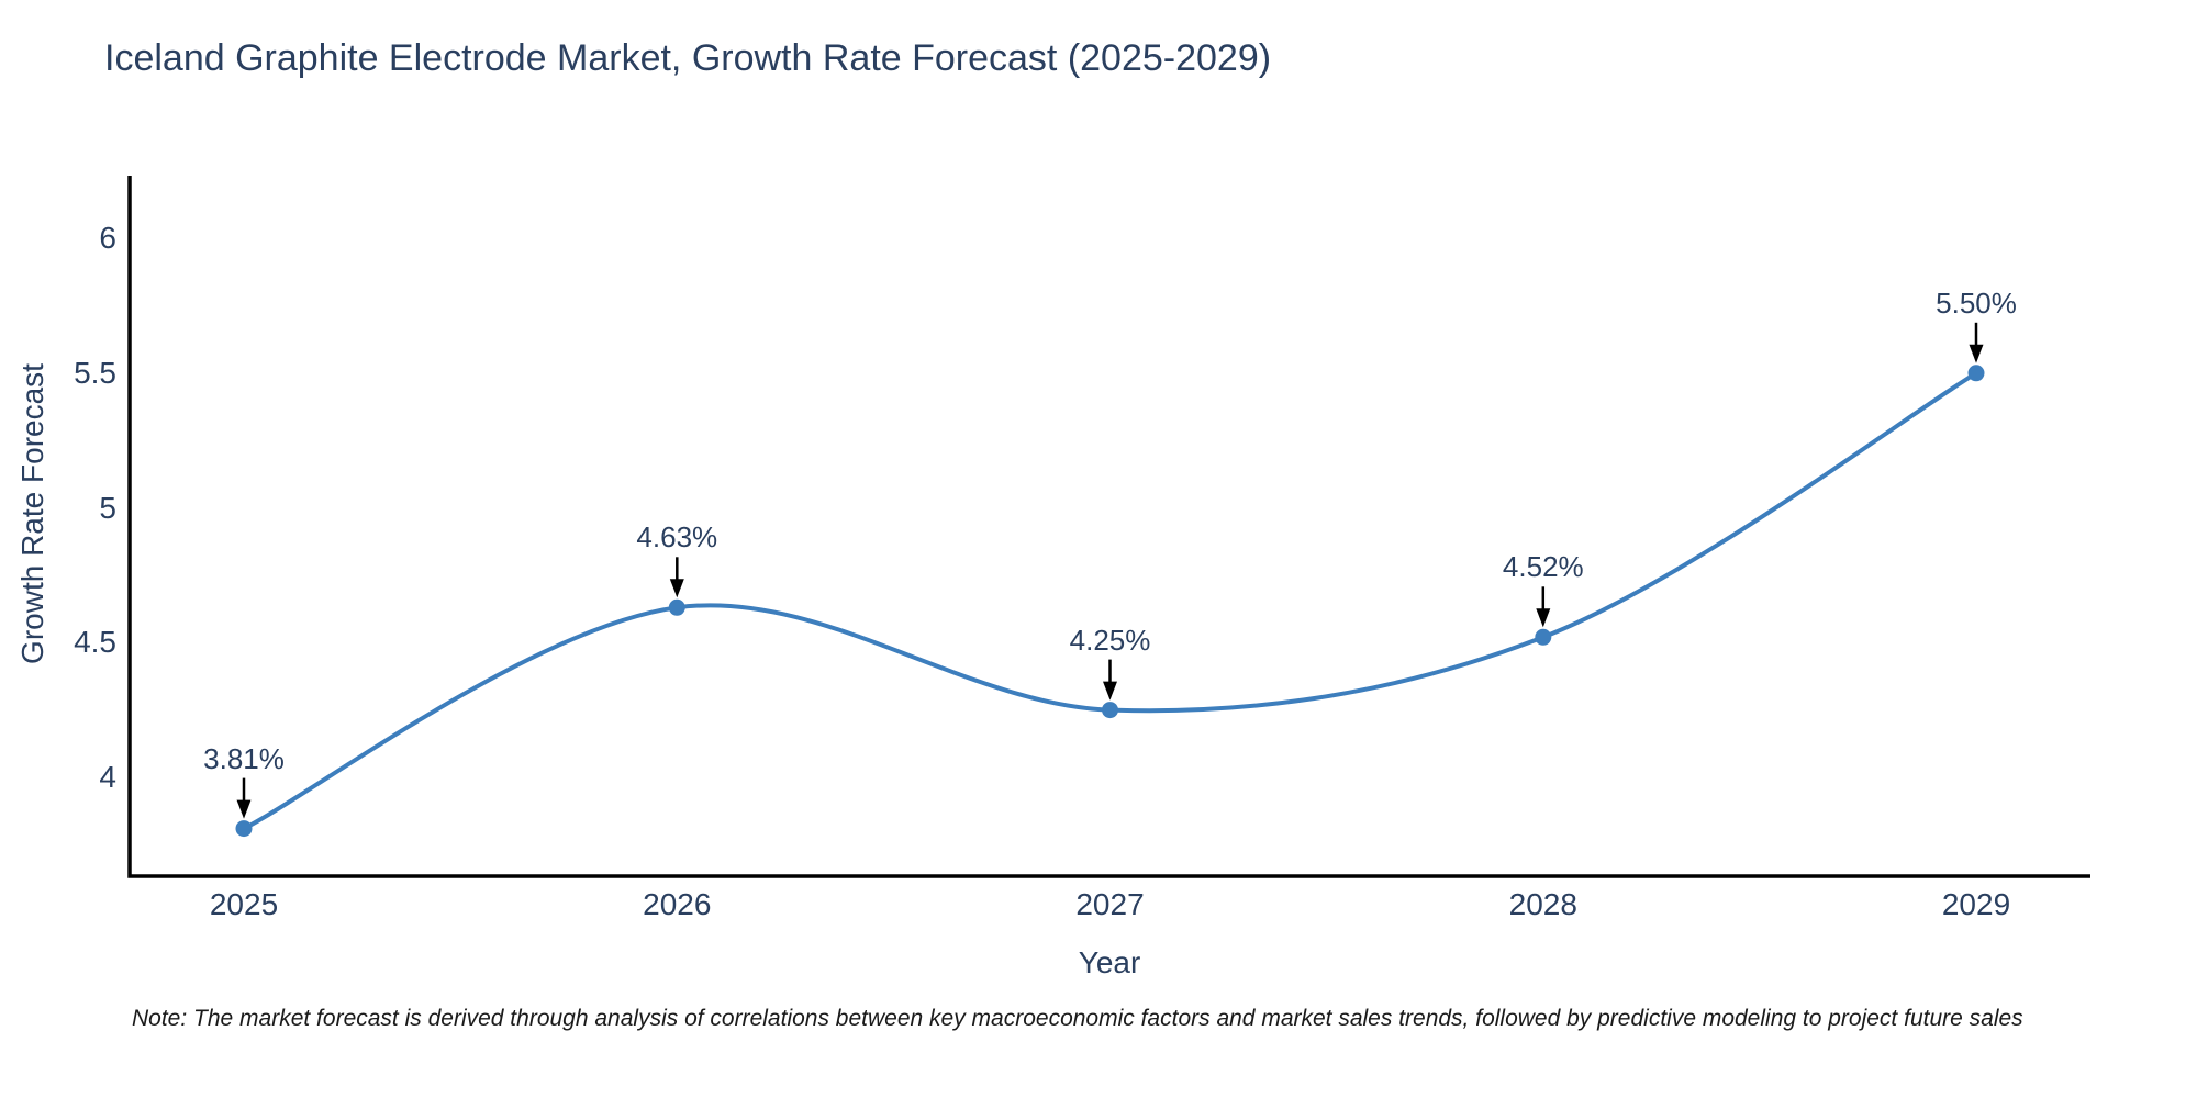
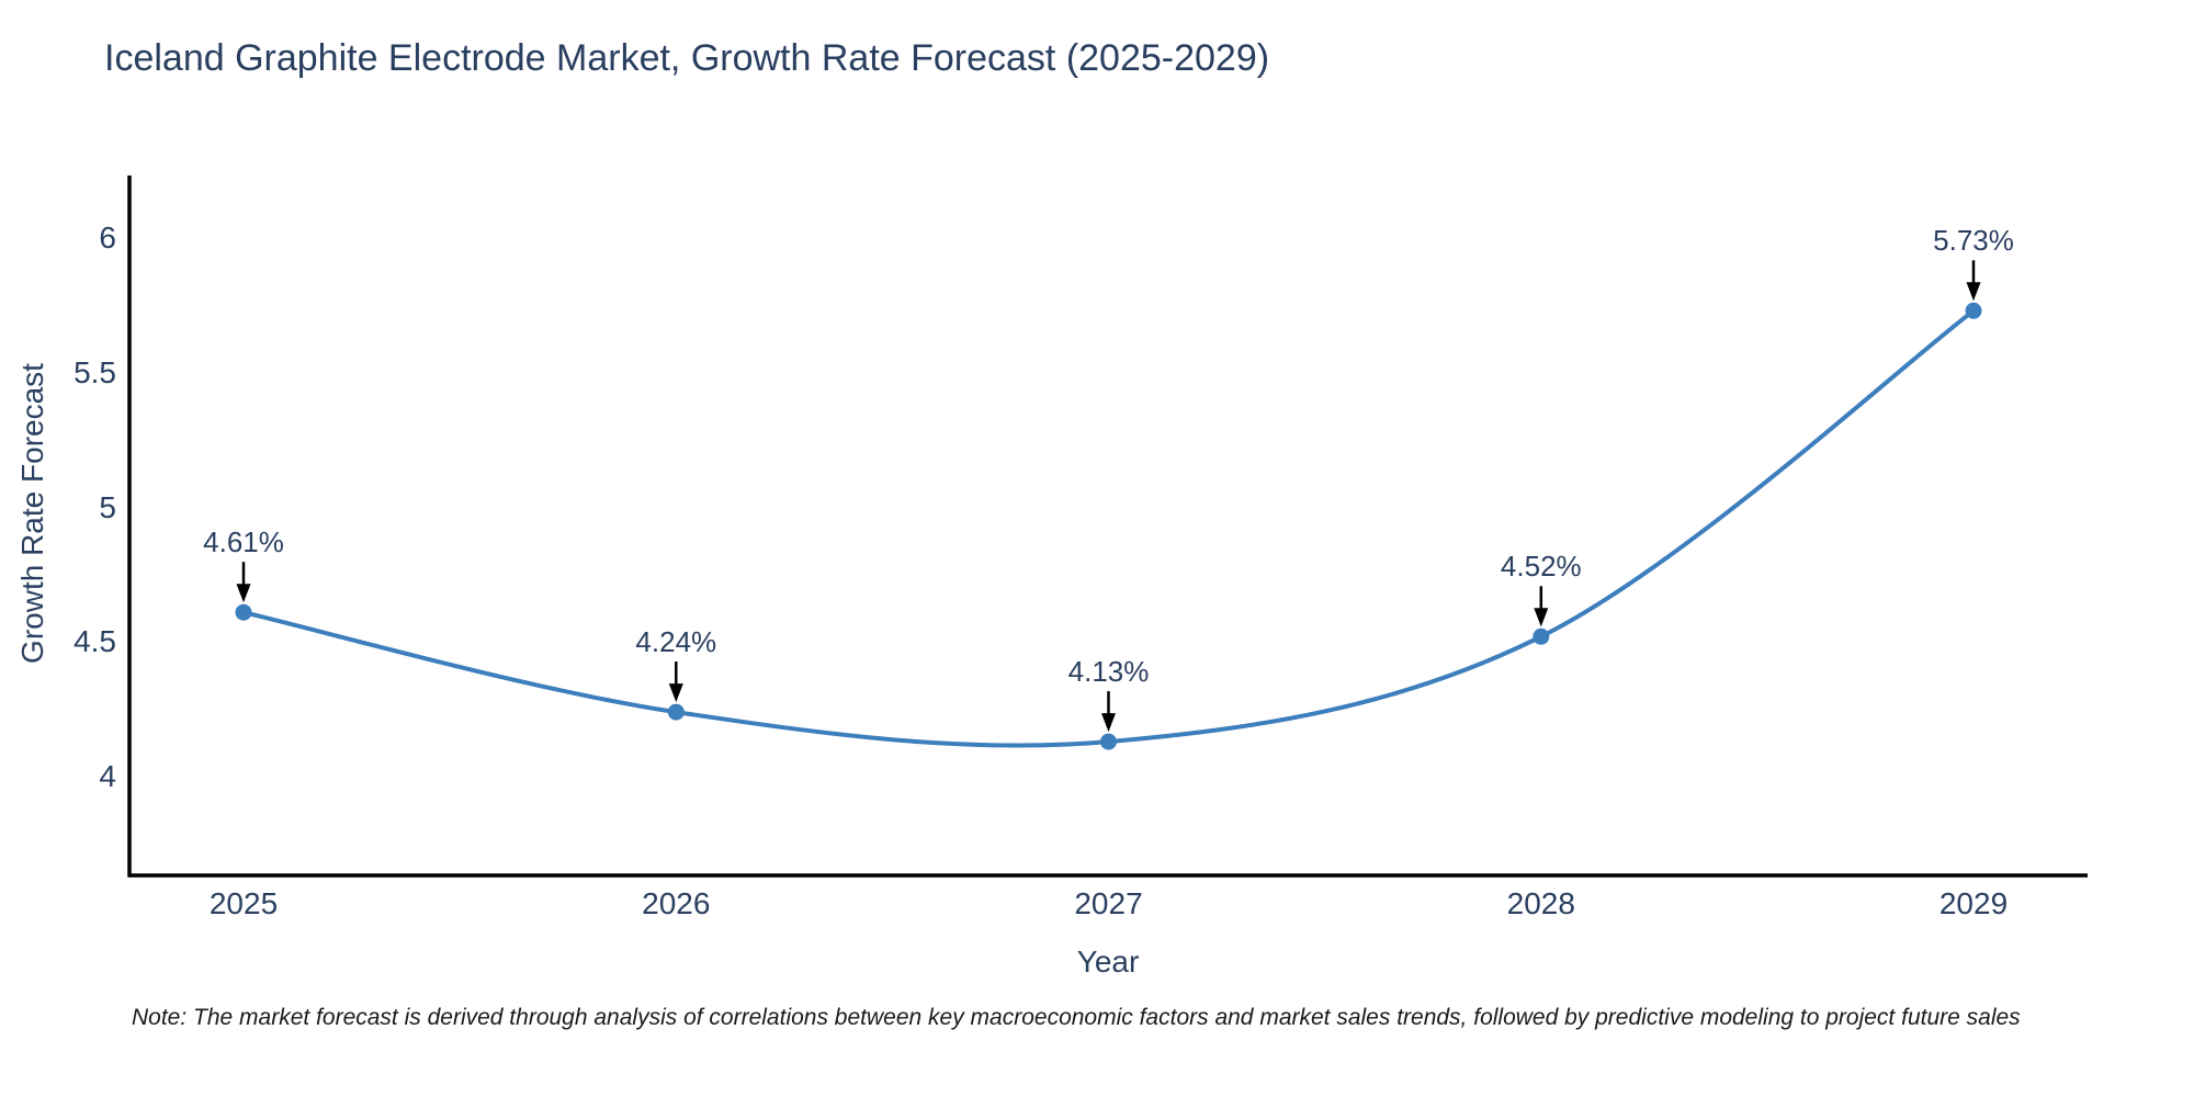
2025: 3.81% -> 4.61%
2026: 4.63% -> 4.24%
2027: 4.25% -> 4.13%
2029: 5.50% -> 5.73%
